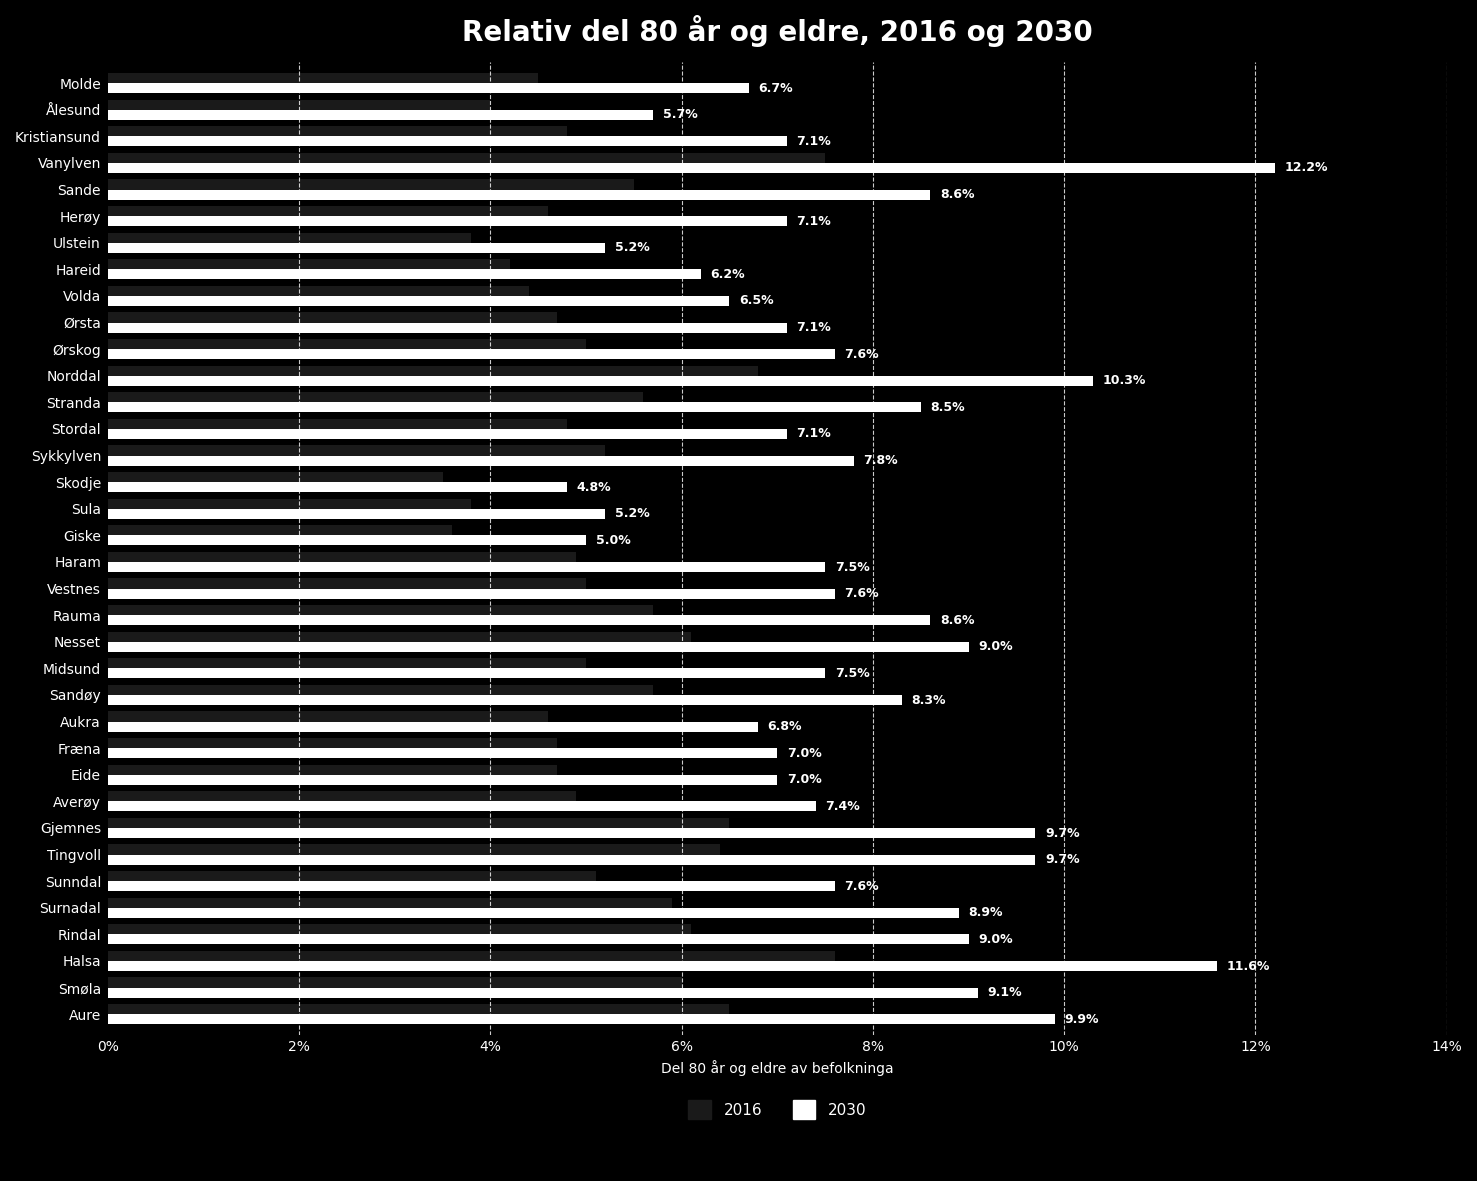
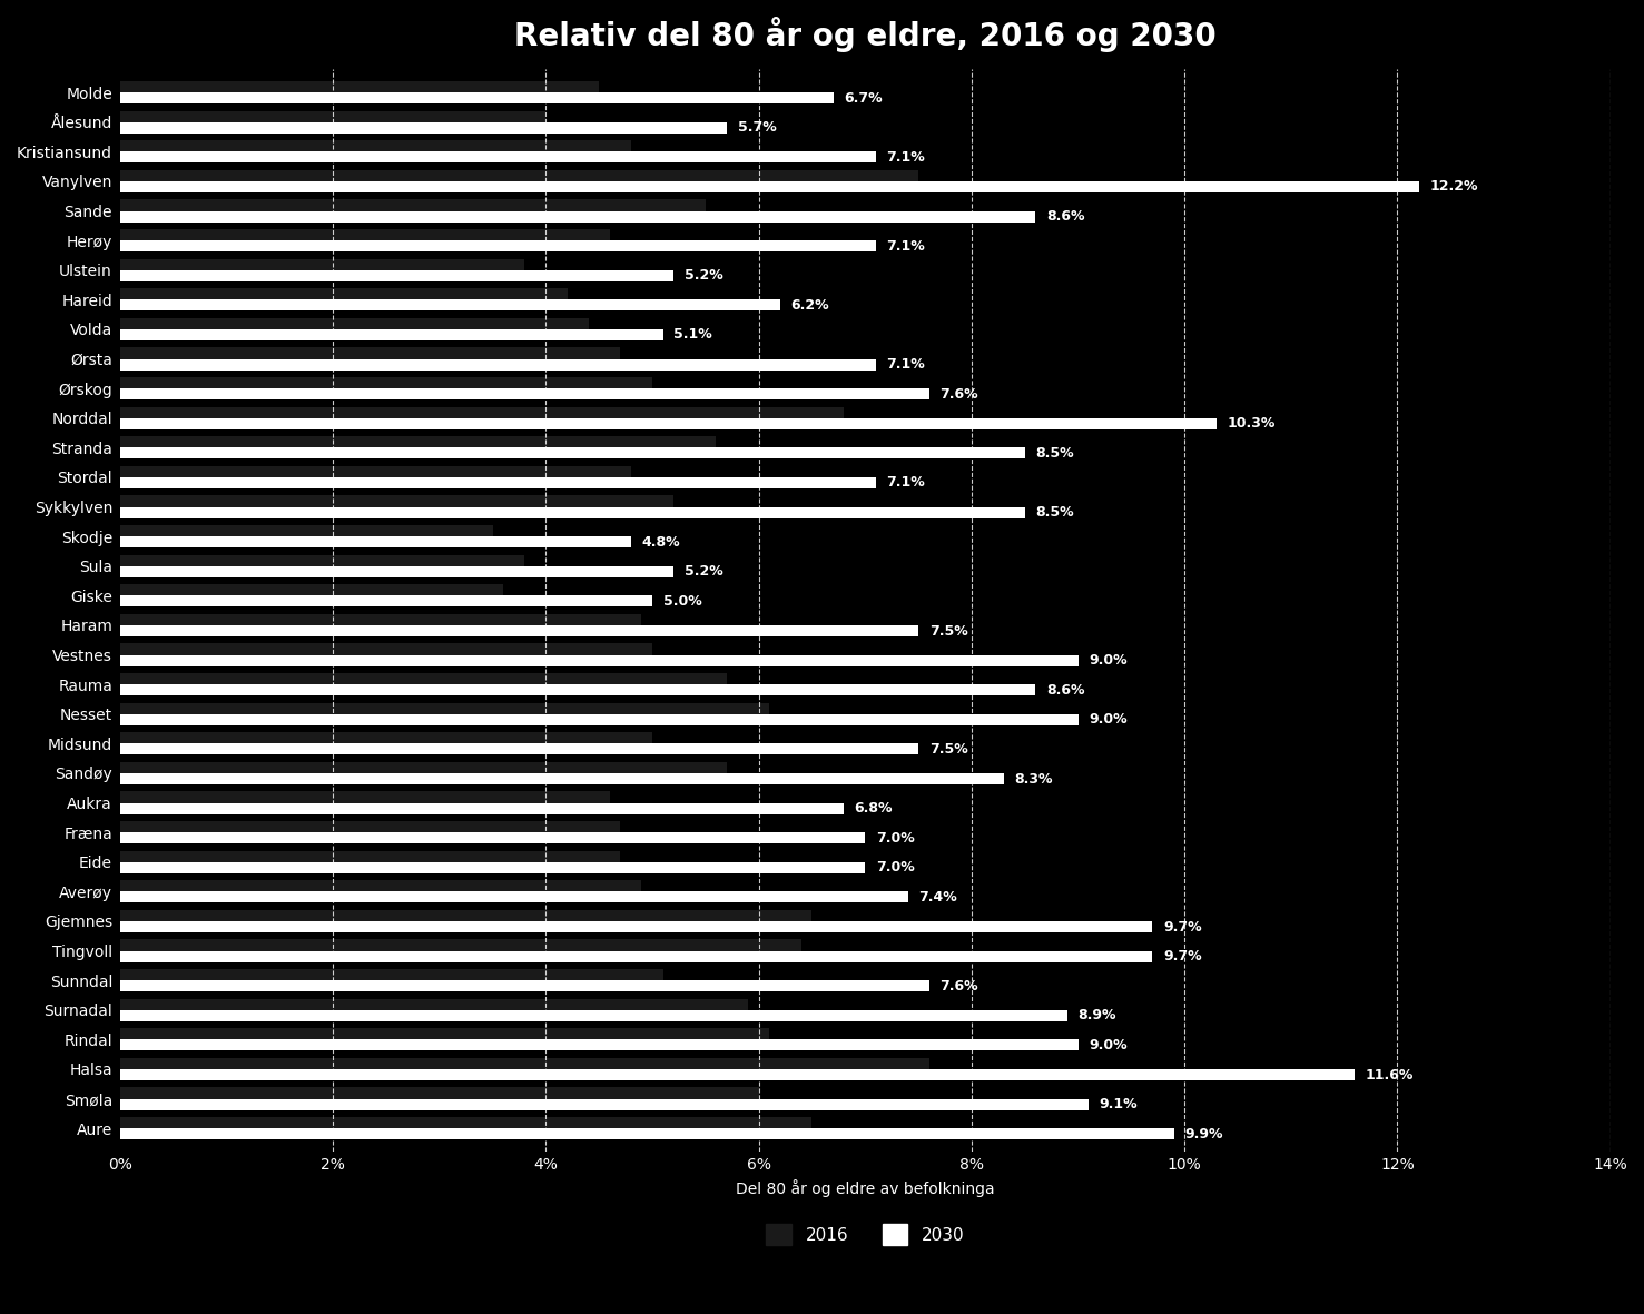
2030/Volda: 6.5% -> 5.1%
2030/Sykkylven: 7.8% -> 8.5%
2030/Vestnes: 7.6% -> 9.0%
